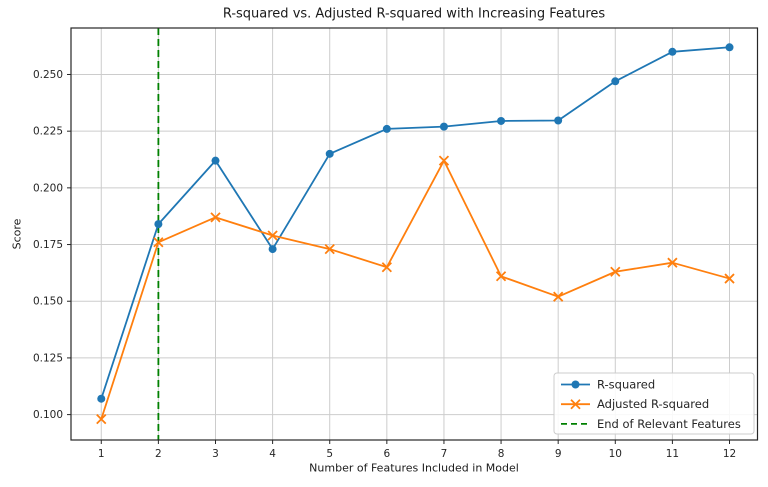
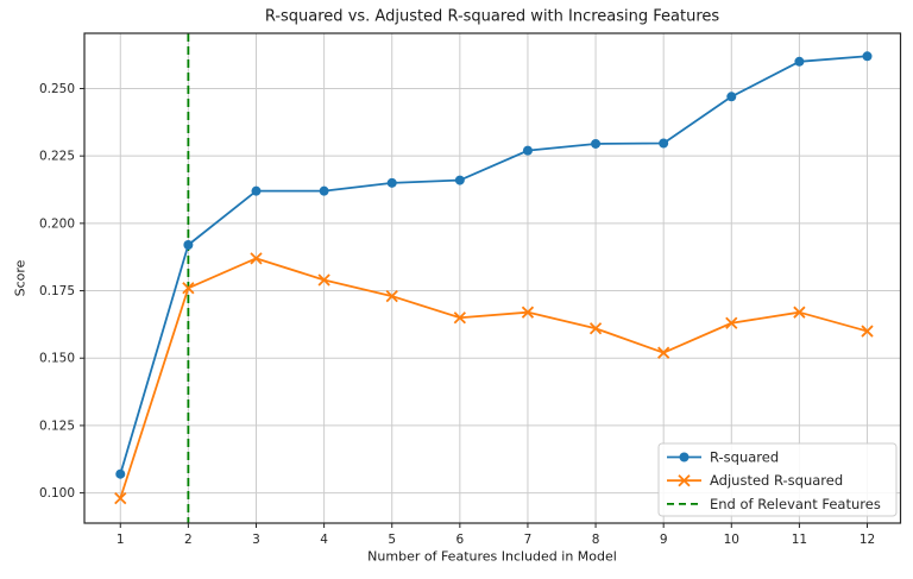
R-squared/2: 0.184 -> 0.192
R-squared/4: 0.173 -> 0.212
R-squared/6: 0.226 -> 0.216
Adjusted R-squared/7: 0.212 -> 0.167
